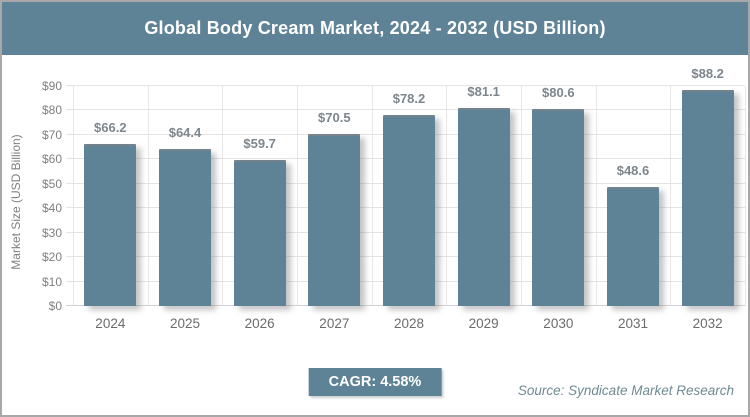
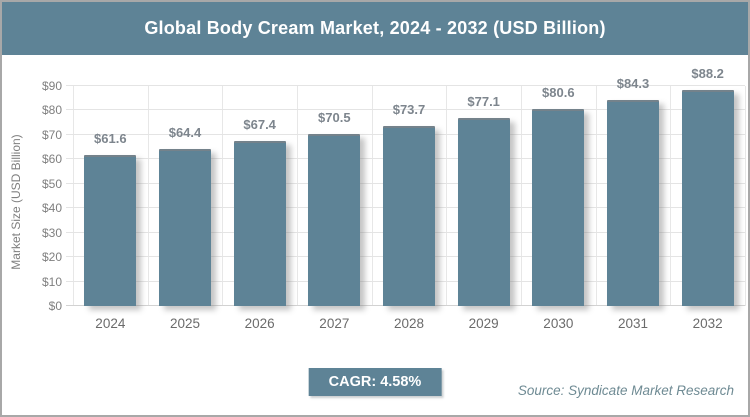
2024: $66.2 -> $61.6
2026: $59.7 -> $67.4
2028: $78.2 -> $73.7
2029: $81.1 -> $77.1
2031: $48.6 -> $84.3
